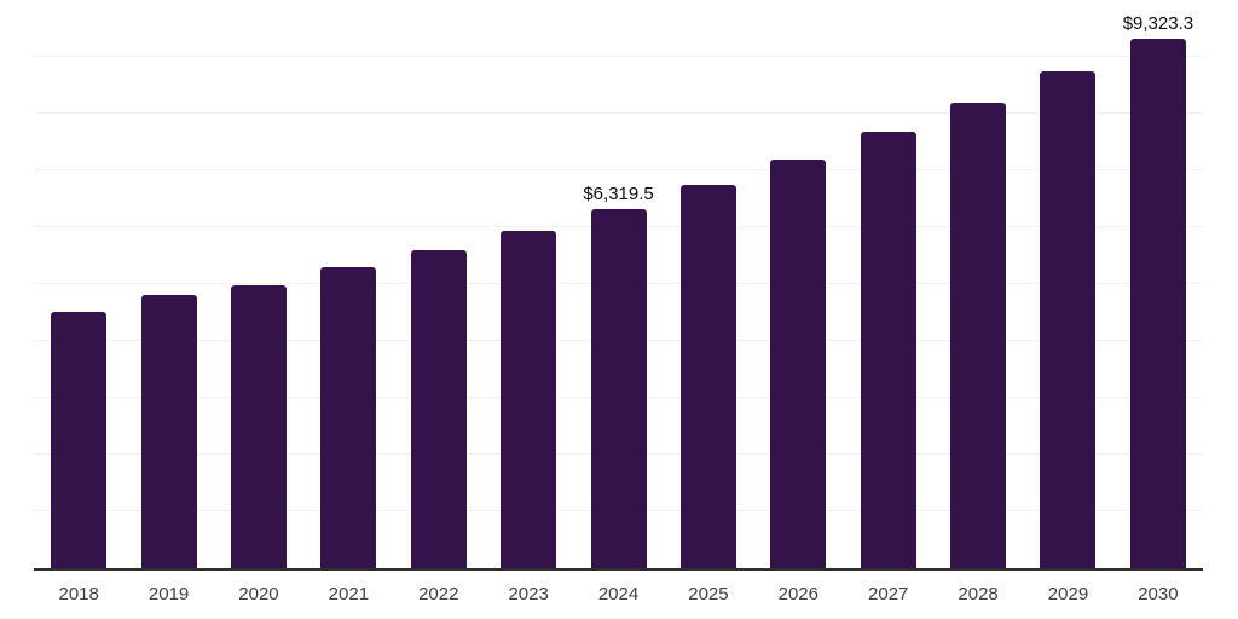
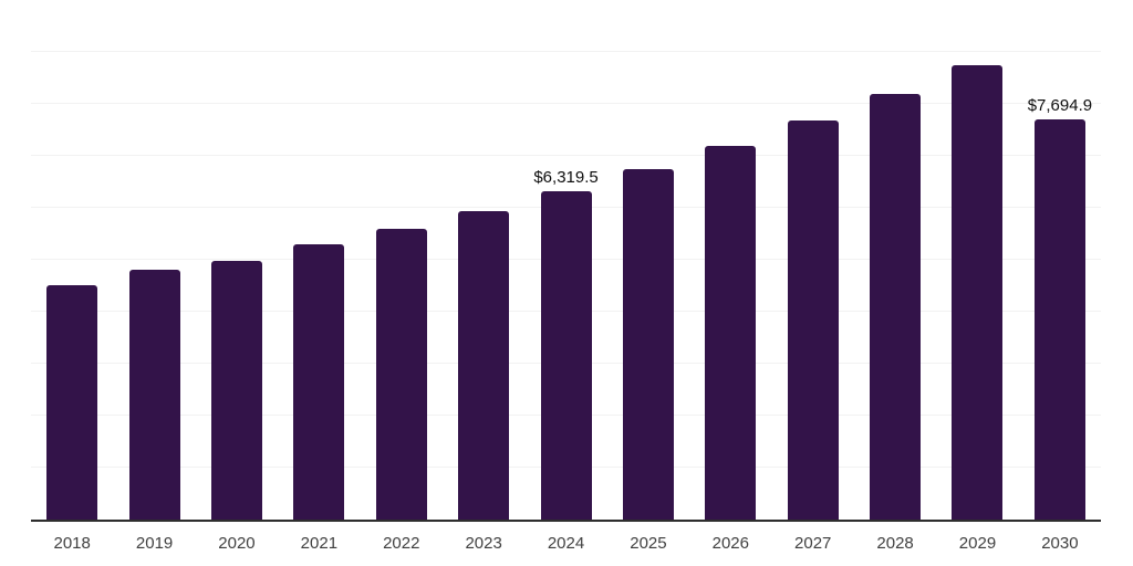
2030: $9,323.3 -> $7,694.9
